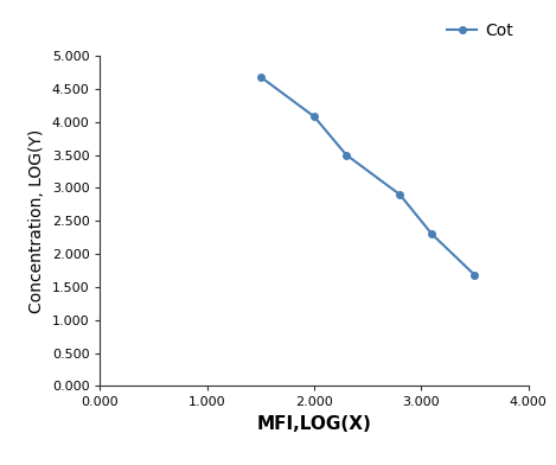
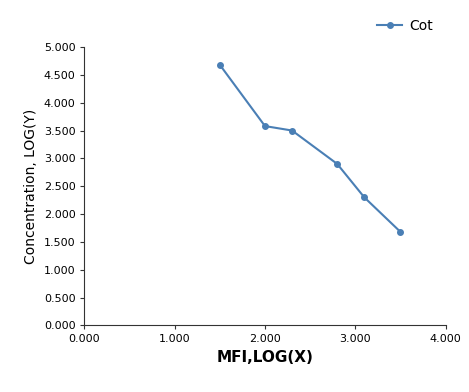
2.000: 4.08 -> 3.58
